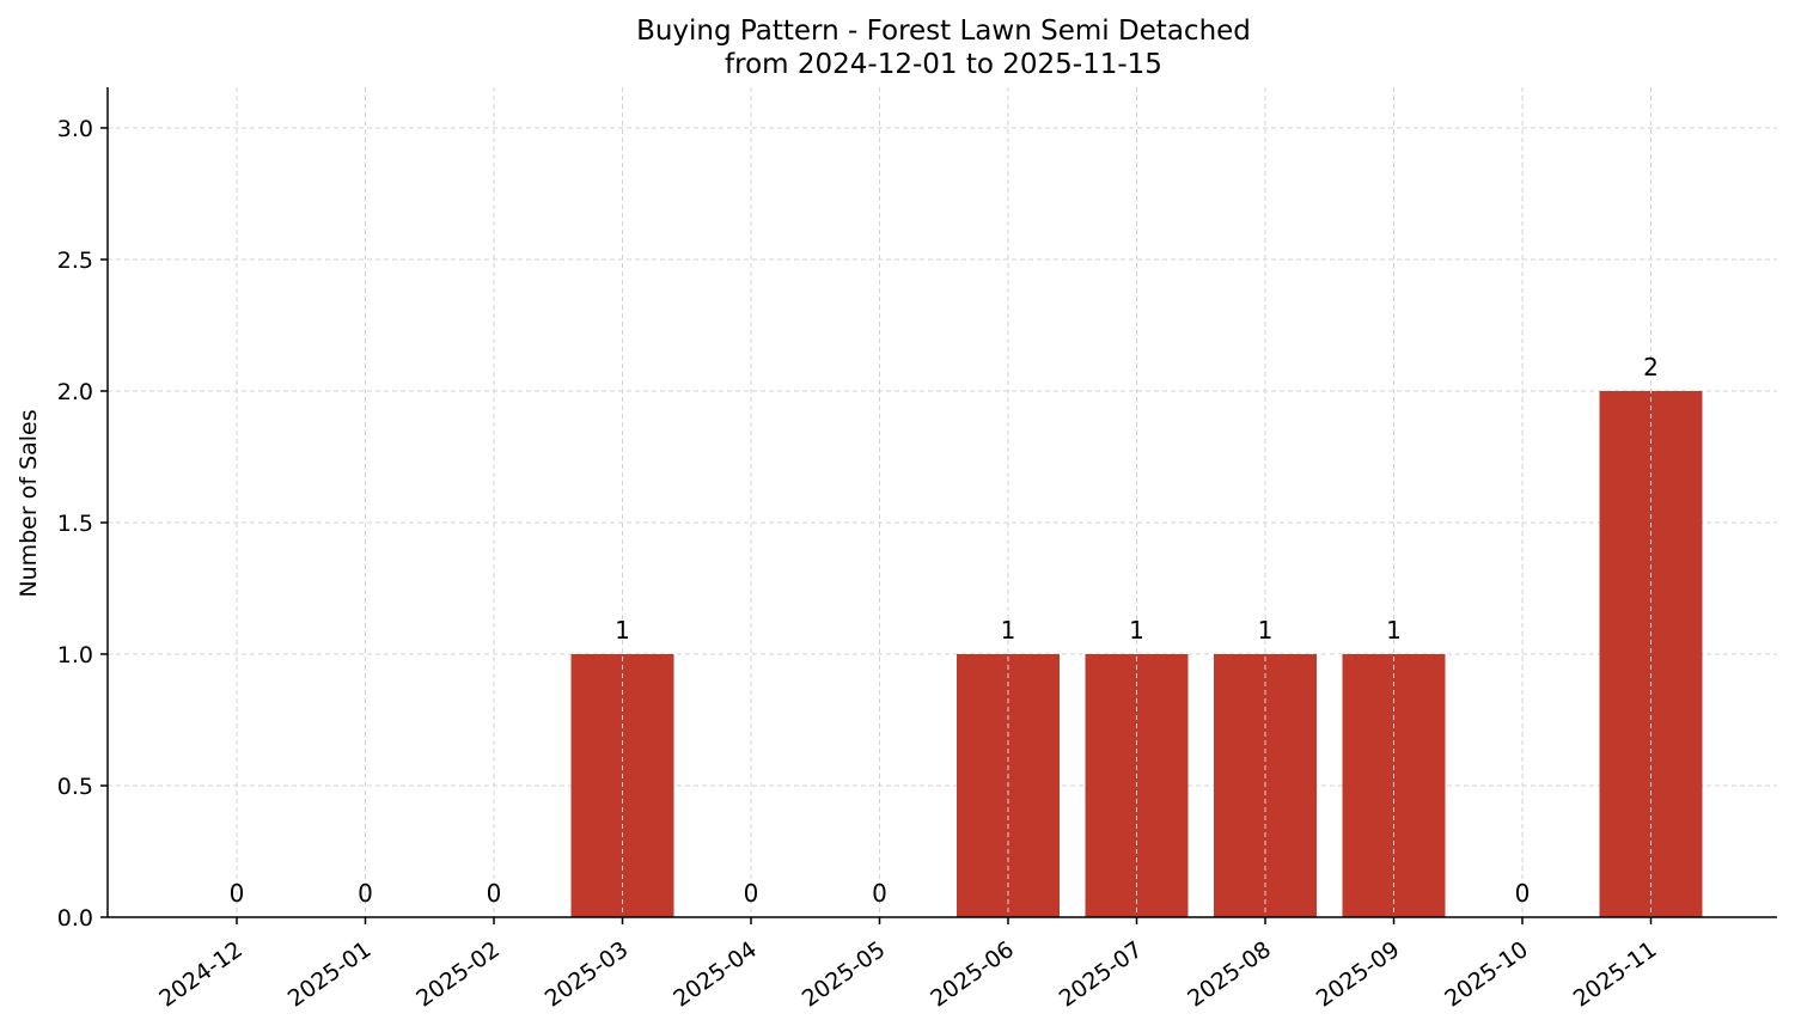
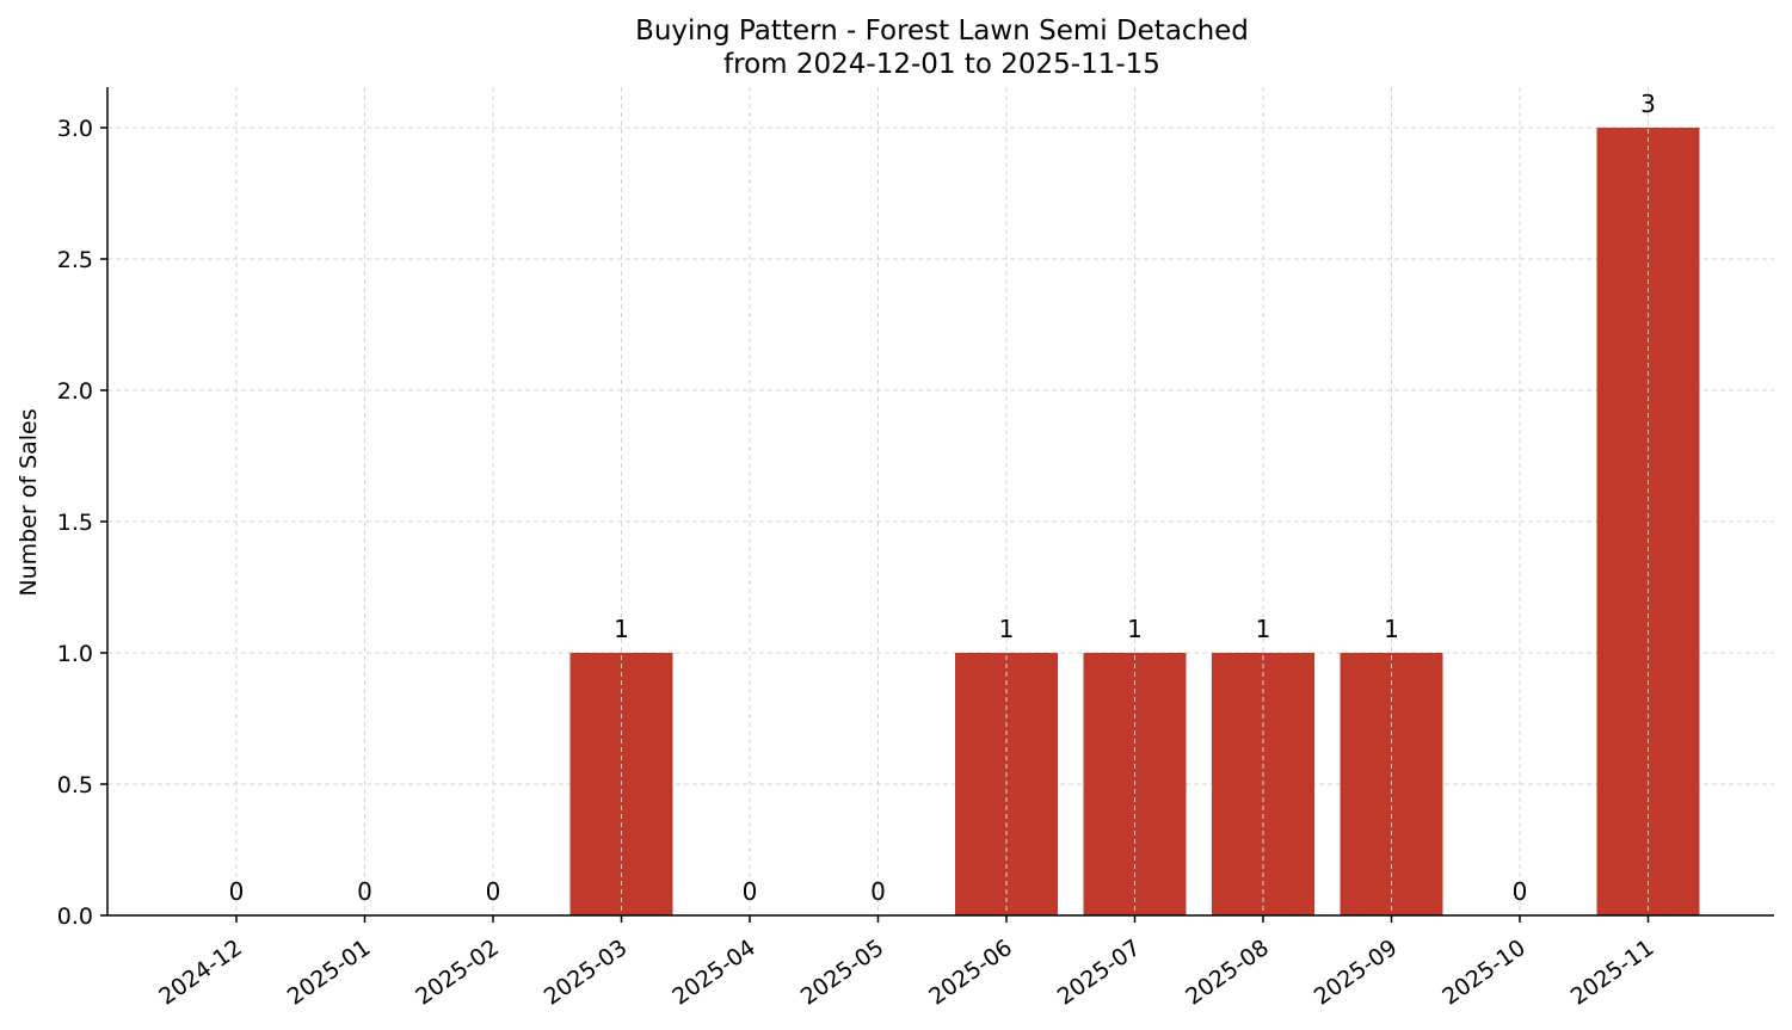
2025-11: 2 -> 3
